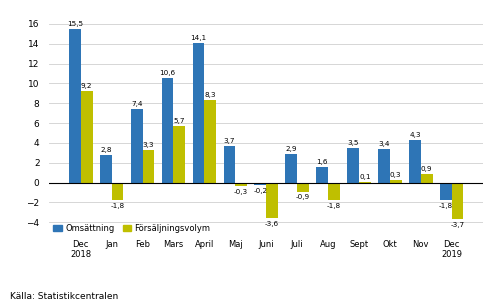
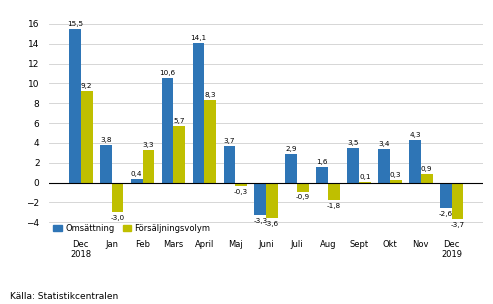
Omsättning/Jan: 2,8 -> 3,8
Försäljningsvolym/Jan: -1,8 -> -3,0
Omsättning/Feb: 7,4 -> 0,4
Omsättning/Juni: -0,2 -> -3,3
Omsättning/Dec 2019: -1,8 -> -2,6
